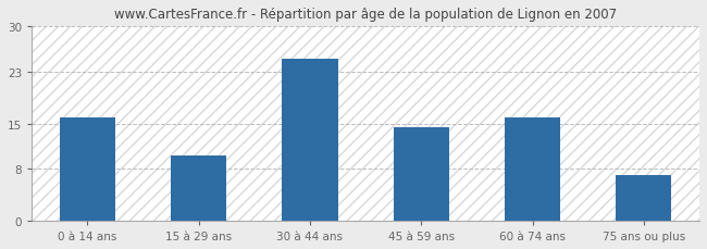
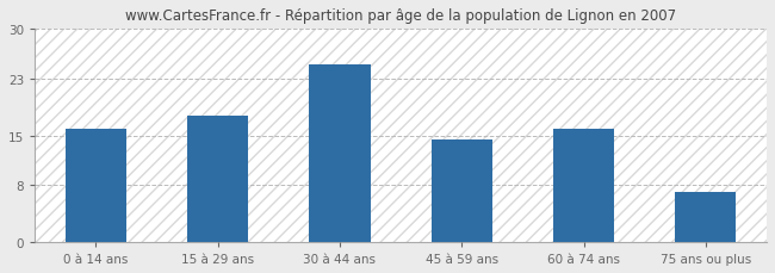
15 à 29 ans: 10.0 -> 17.8
